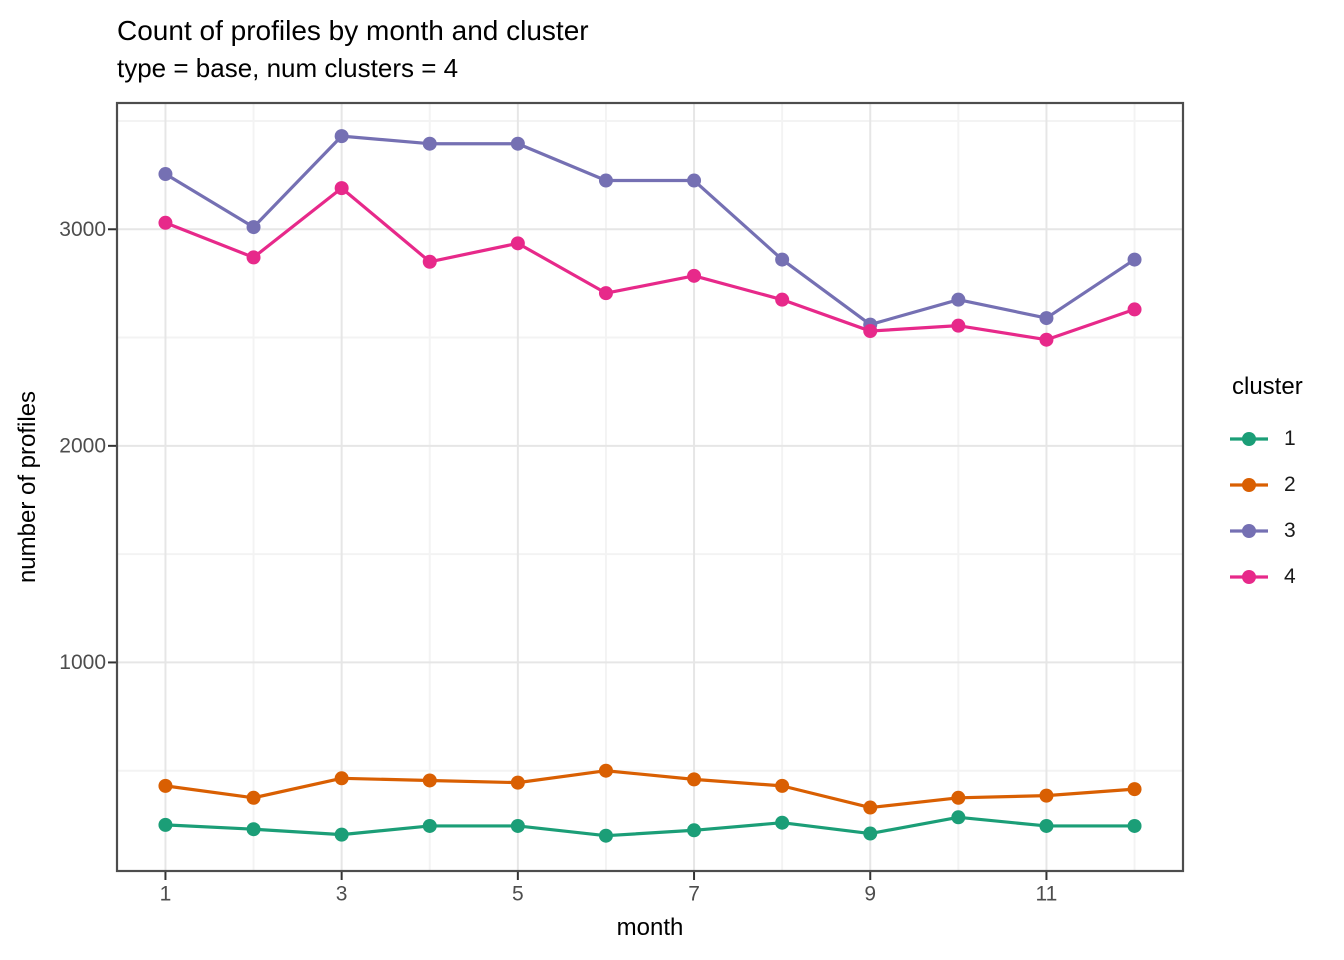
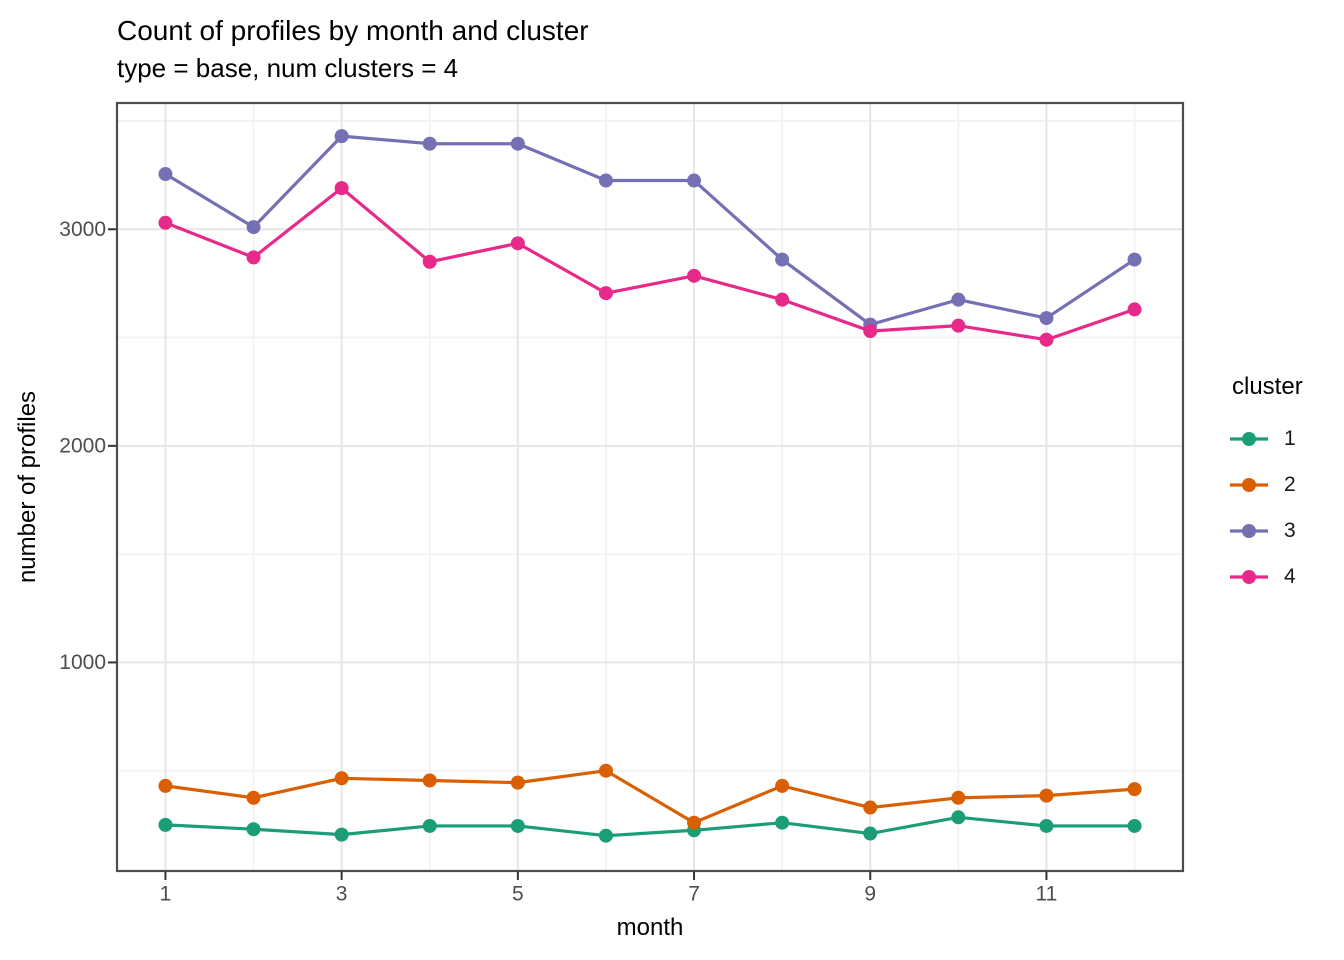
2/7: 460 -> 260
